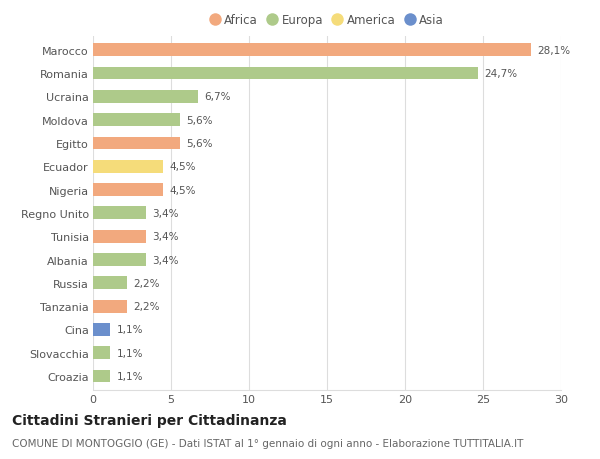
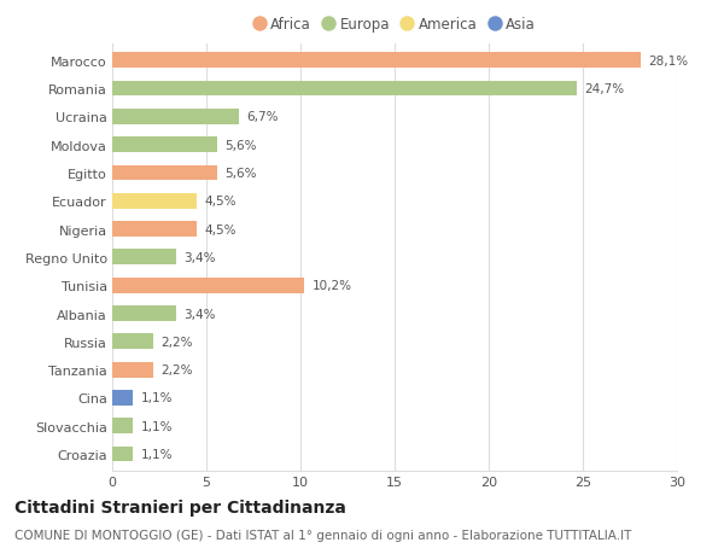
Tunisia: 3,4% -> 10,2%
